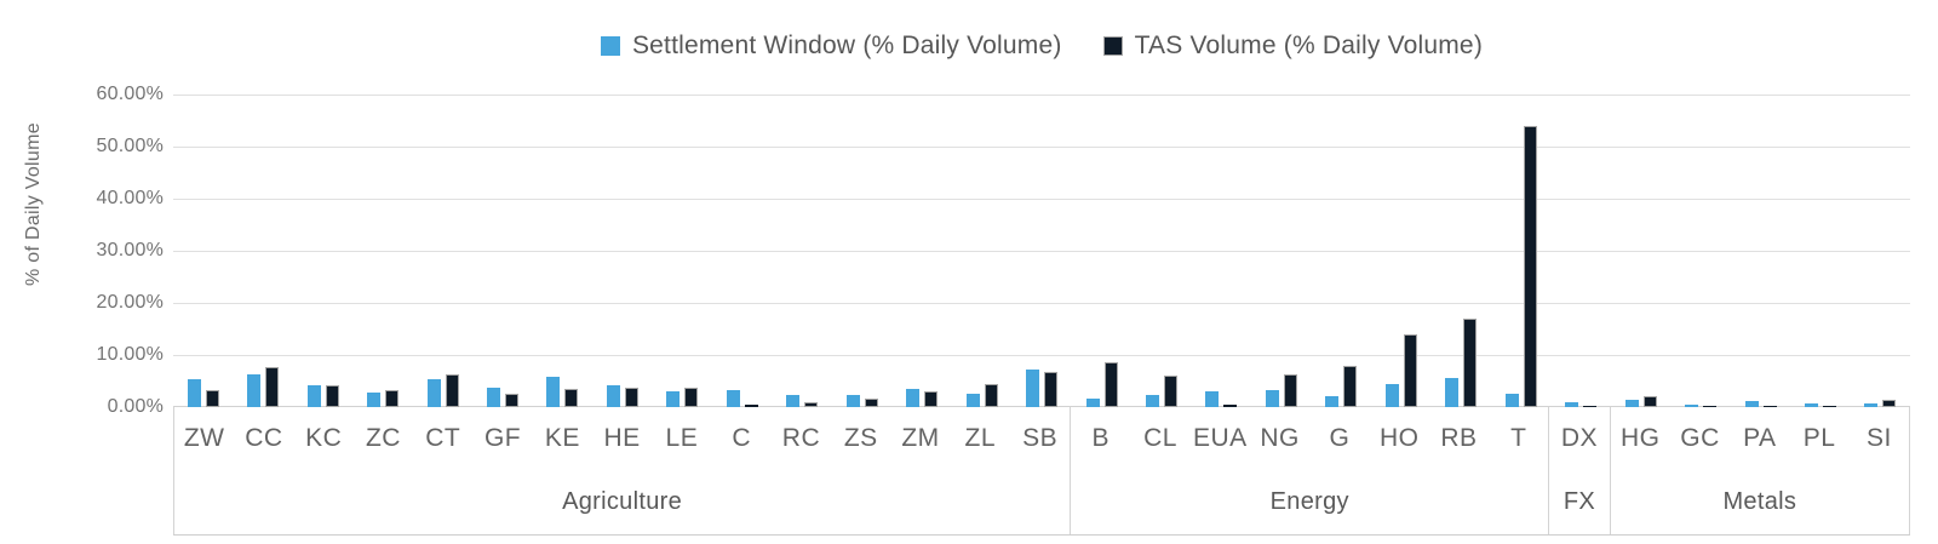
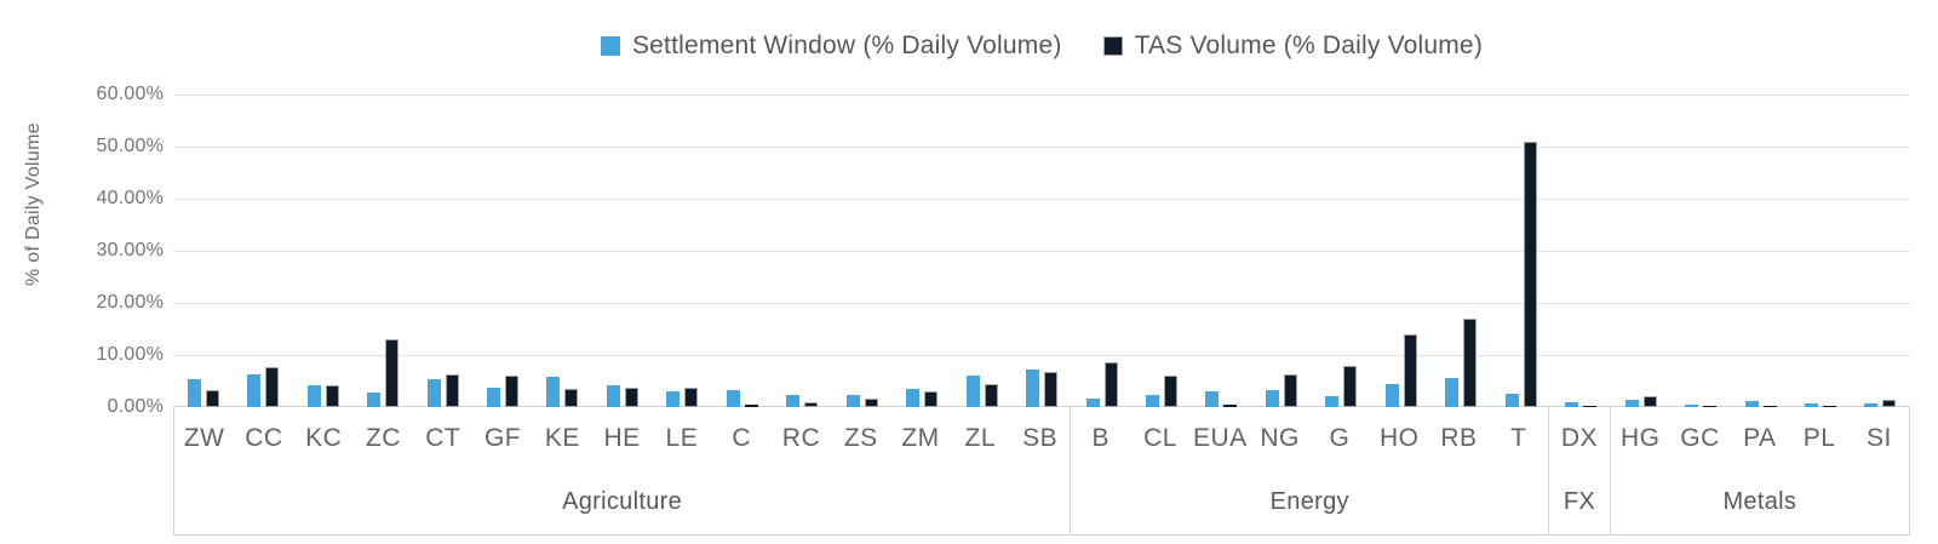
TAS Volume (% Daily Volume)/ZC: 3% -> 13%
TAS Volume (% Daily Volume)/GF: 3% -> 6%
Settlement Window (% Daily Volume)/ZL: 3% -> 6%
TAS Volume (% Daily Volume)/T: 54% -> 51%
